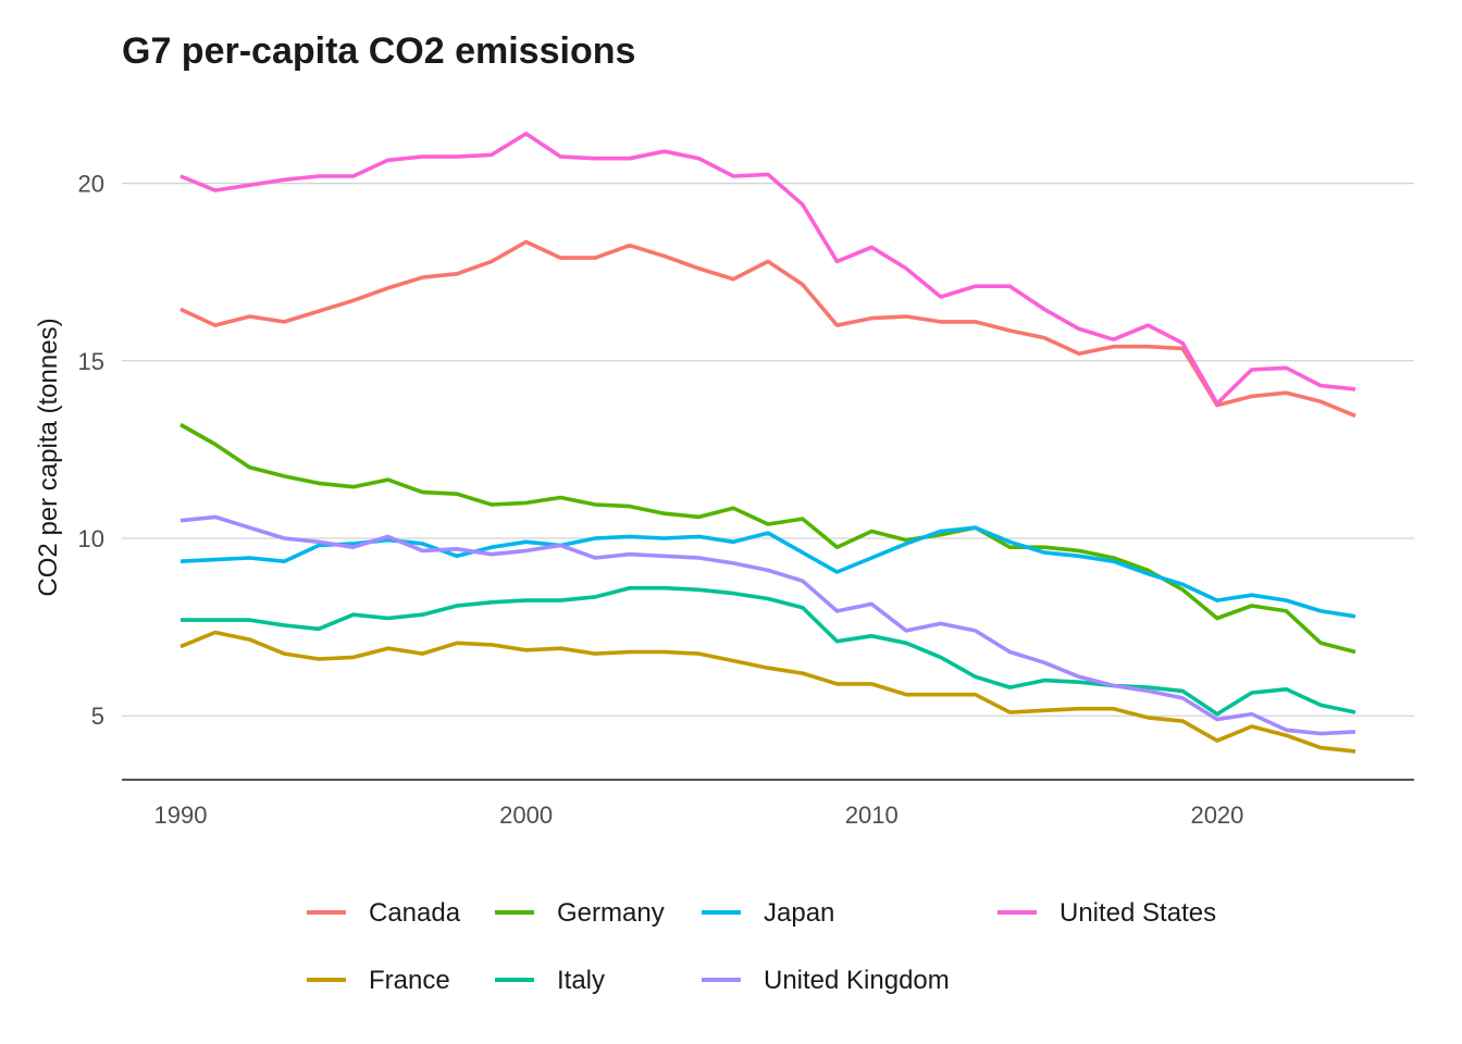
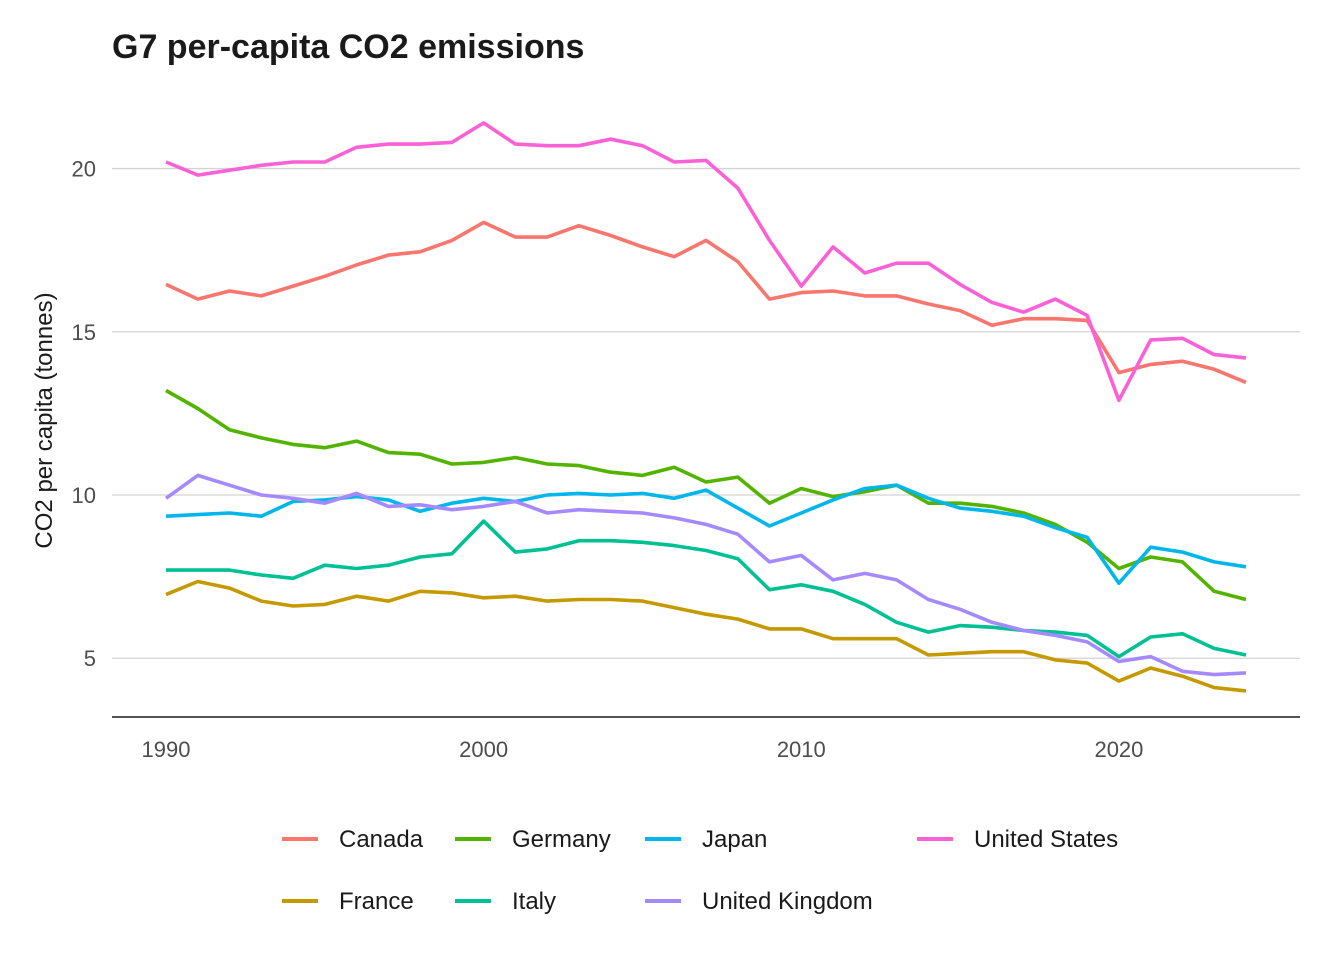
United Kingdom/1990: 10.5 -> 9.9
Italy/2000: 8.2 -> 9.2
United States/2010: 18.2 -> 16.4
Japan/2020: 8.2 -> 7.3
United States/2020: 13.8 -> 12.9
